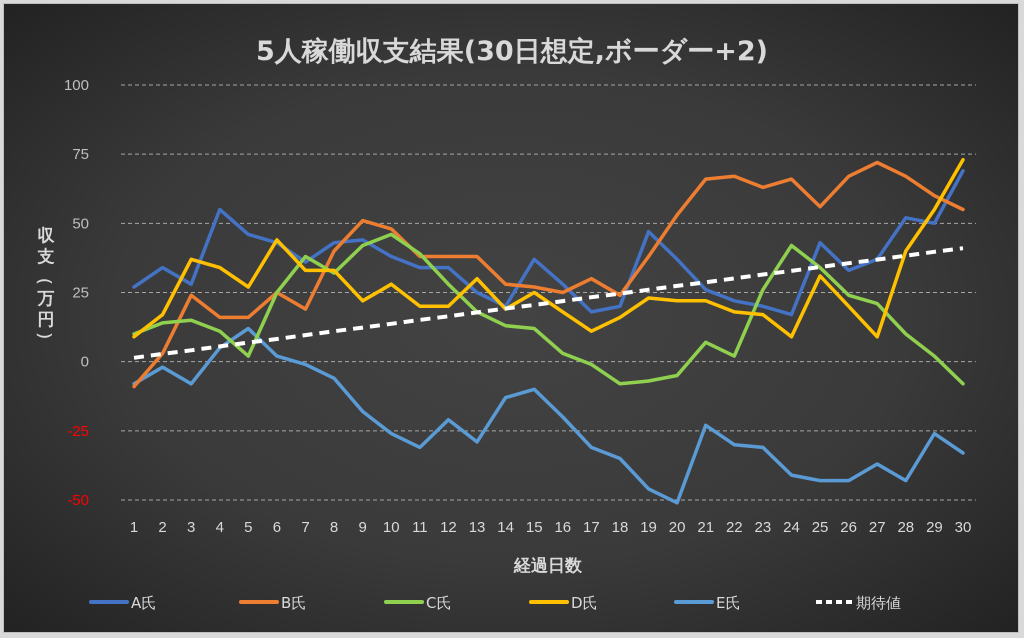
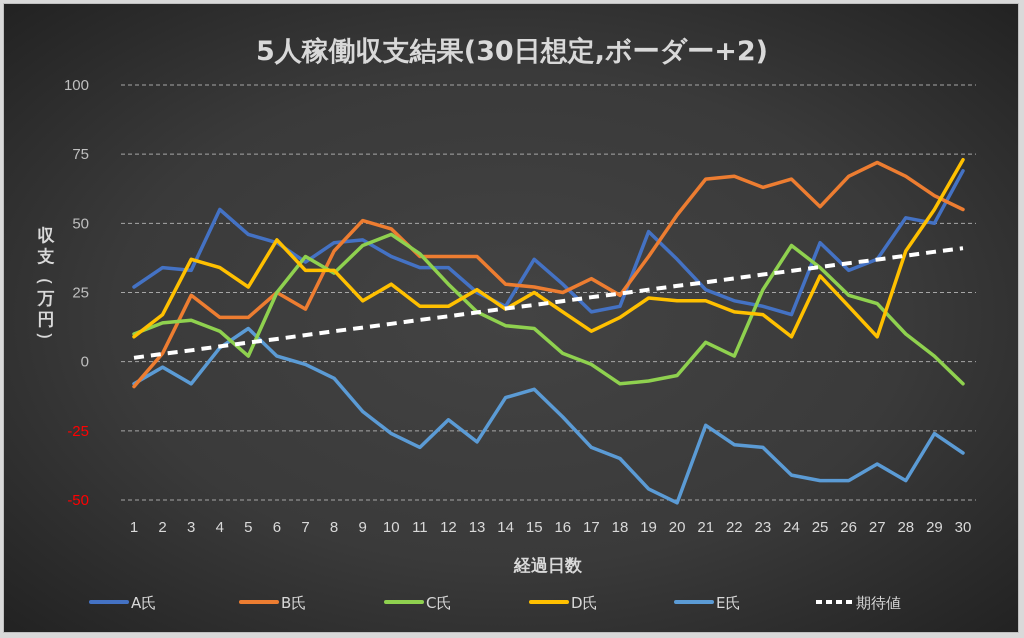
A氏/3: 28 -> 33
D氏/13: 30 -> 26
